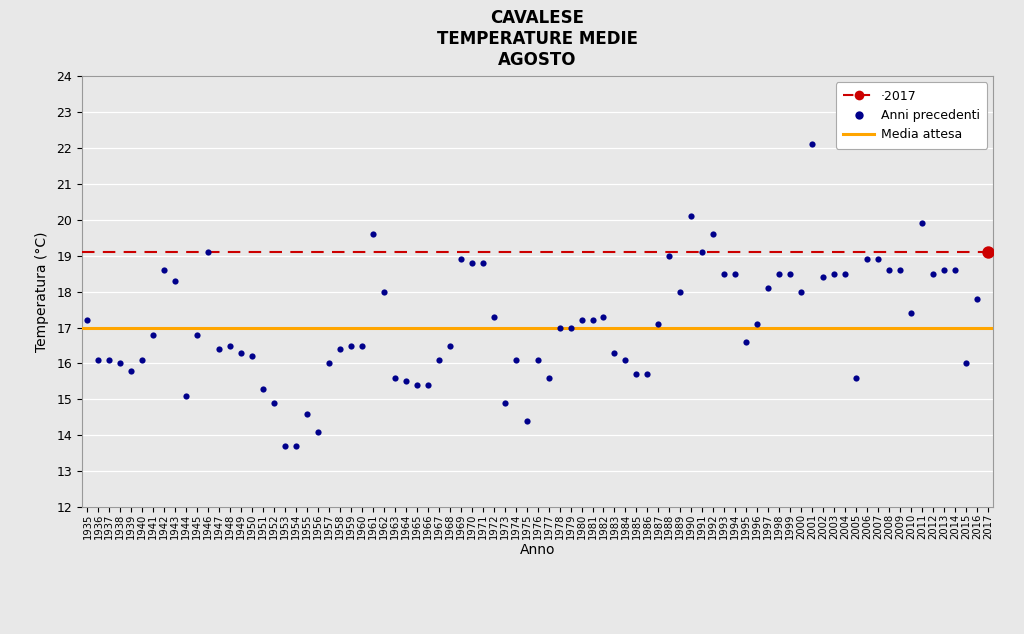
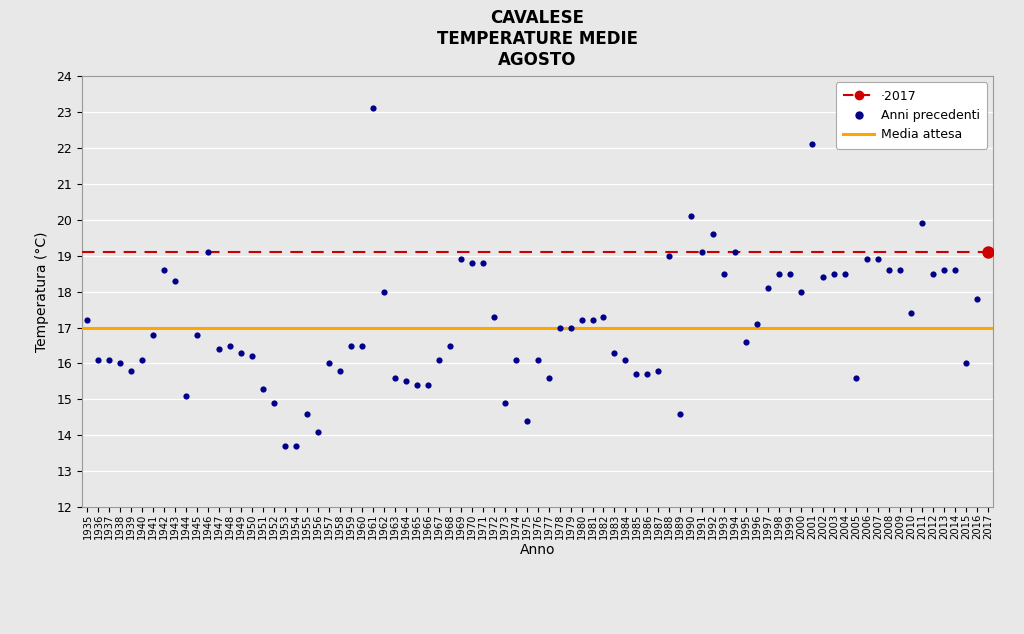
Anni precedenti/1958: 16.4 -> 15.8
Anni precedenti/1961: 19.6 -> 23.1
Anni precedenti/1987: 17.1 -> 15.8
Anni precedenti/1989: 18.0 -> 14.6
Anni precedenti/1994: 18.5 -> 19.1
